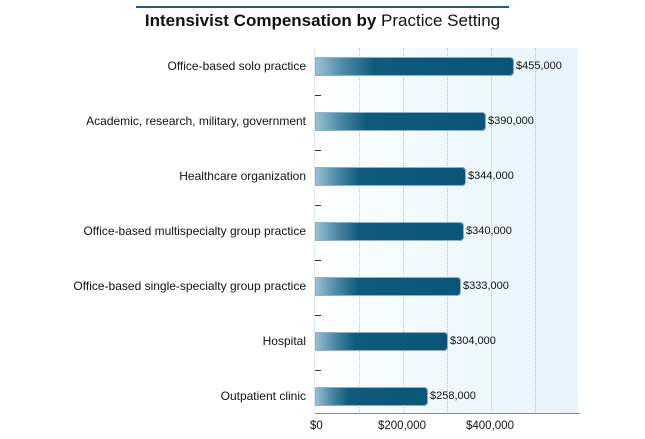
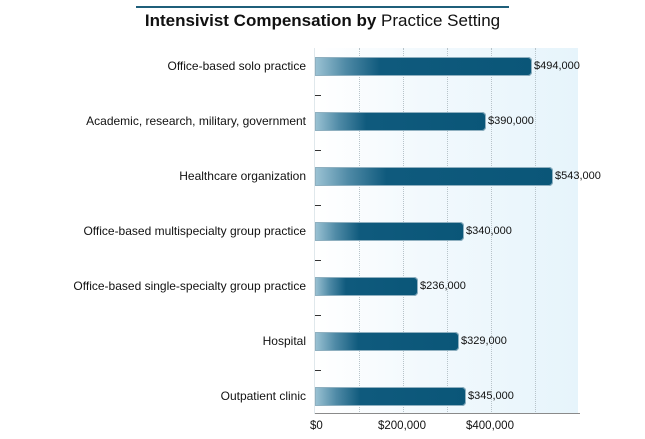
Office-based solo practice: $455,000 -> $494,000
Healthcare organization: $344,000 -> $543,000
Office-based single-specialty group practice: $333,000 -> $236,000
Hospital: $304,000 -> $329,000
Outpatient clinic: $258,000 -> $345,000
